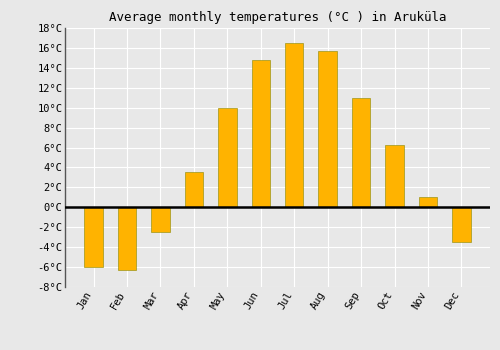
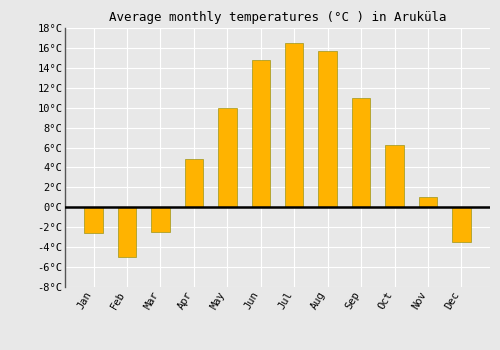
Jan: -6.0°C -> -2.6°C
Feb: -6.3°C -> -5.0°C
Apr: 3.5°C -> 4.8°C
